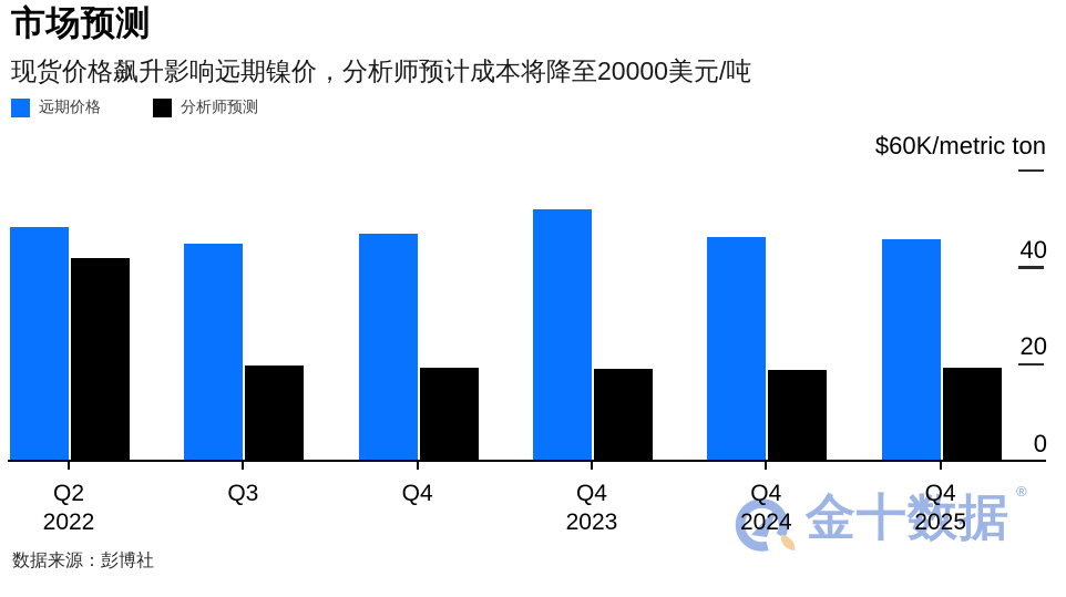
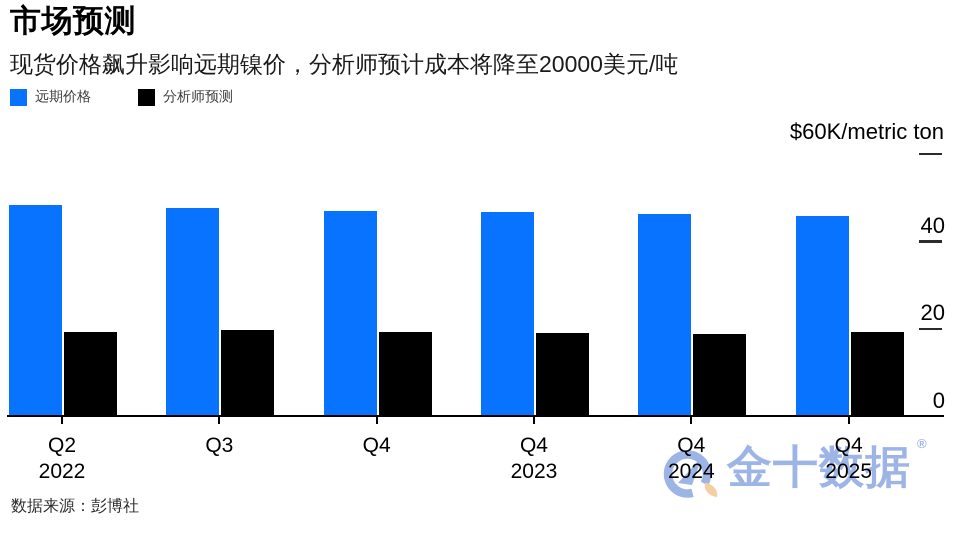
分析师预测/Q2 2022: 42 -> 20
远期价格/Q3: 45 -> 48
远期价格/Q4 2023: 52 -> 47
